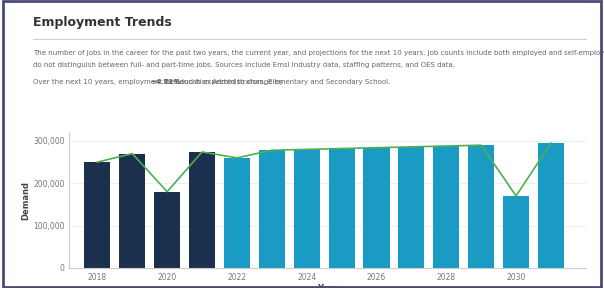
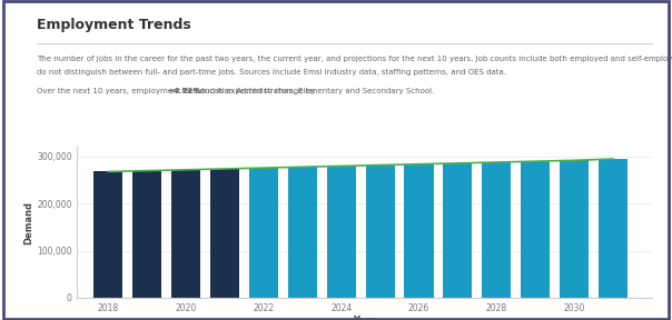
2018: 250,000 -> 268,000
2020: 180,000 -> 272,000
2022: 260,000 -> 276,000
2030: 170,000 -> 292,000
